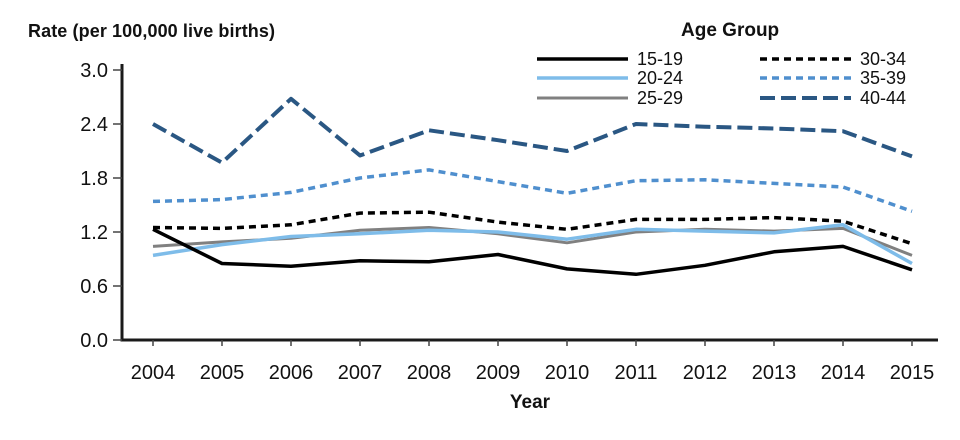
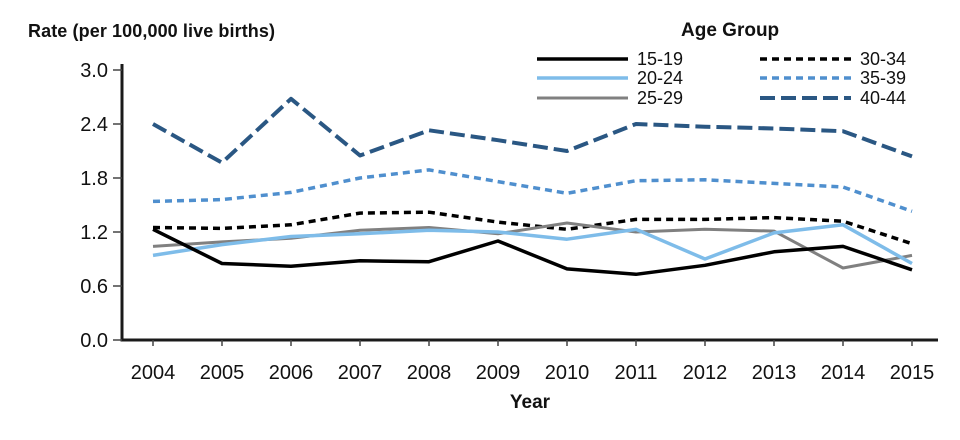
15-19/2009: 0.9 -> 1.1
25-29/2010: 1.1 -> 1.3
20-24/2012: 1.2 -> 0.9
25-29/2014: 1.2 -> 0.8
